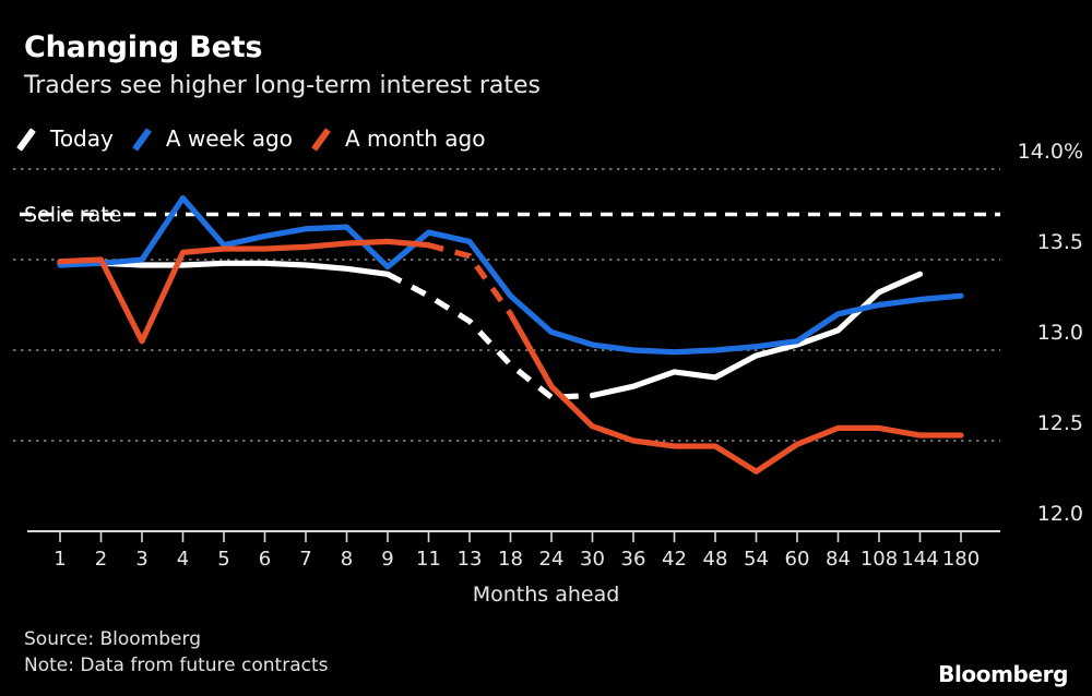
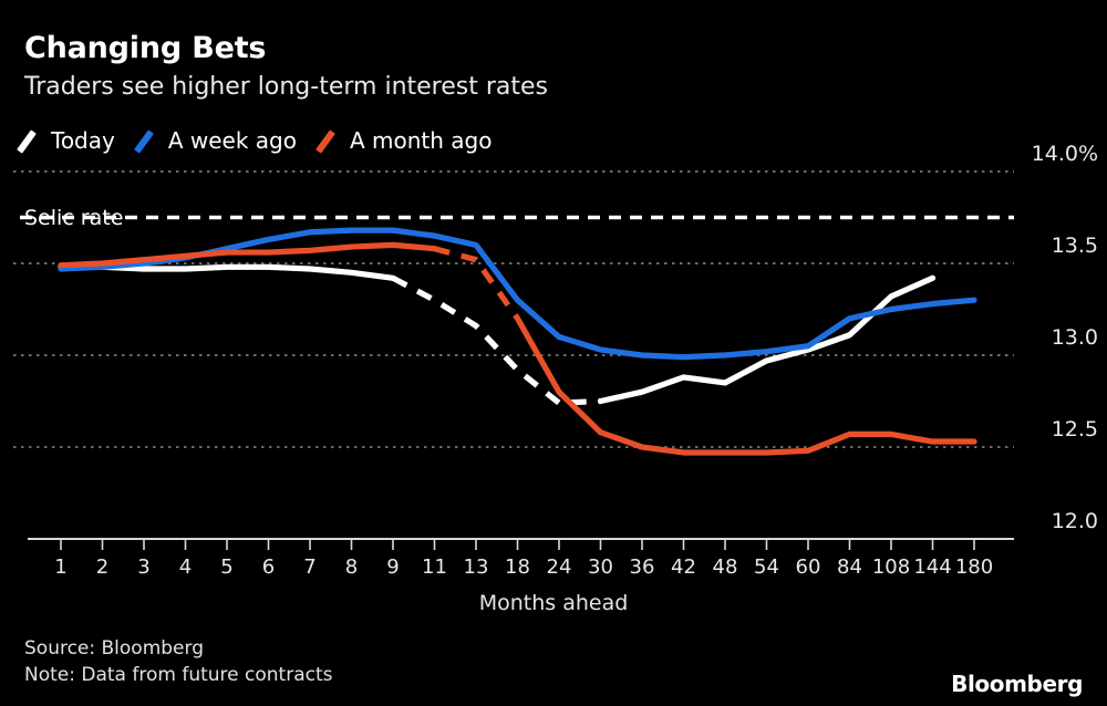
A month ago/3: 13.05% -> 13.52%
A week ago/4: 13.84% -> 13.53%
A week ago/9: 13.46% -> 13.68%
A month ago/54: 12.33% -> 12.47%
